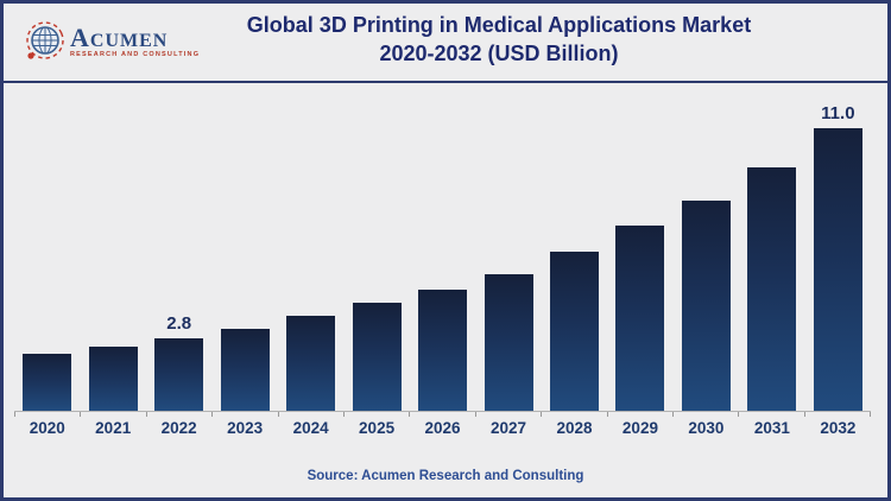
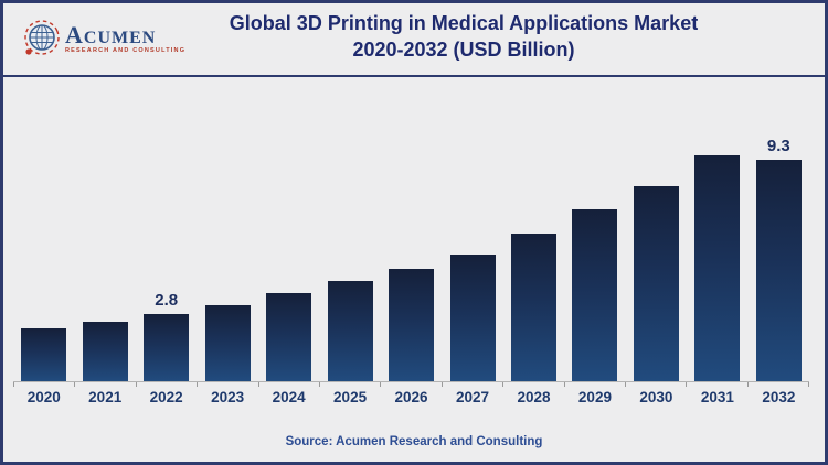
2032: 11.0 -> 9.3
